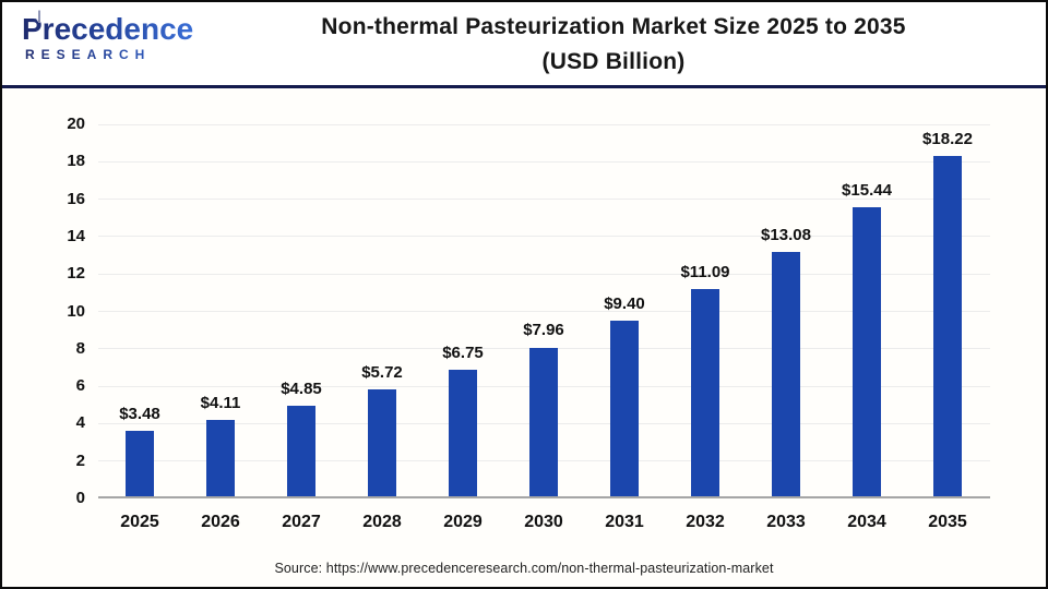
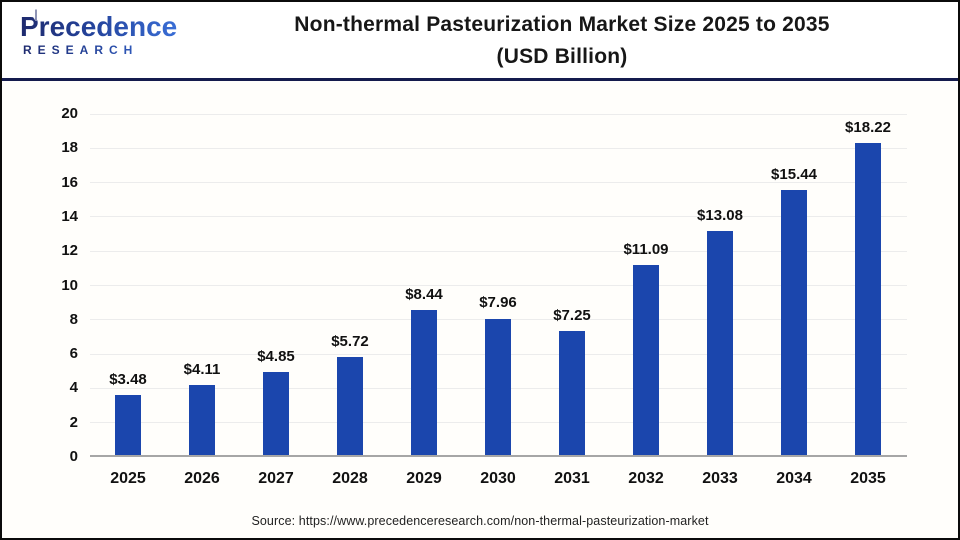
2029: $6.75 -> $8.44
2031: $9.40 -> $7.25
